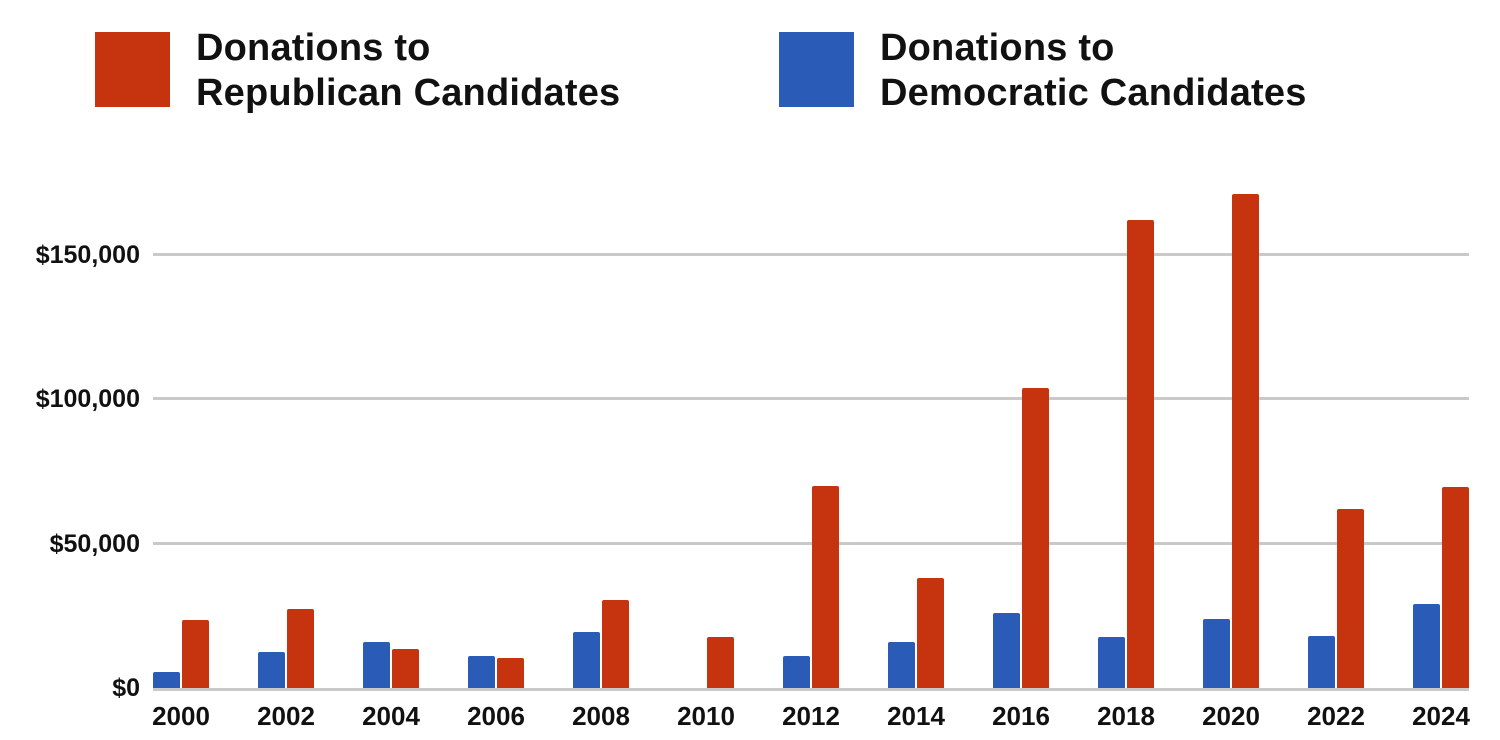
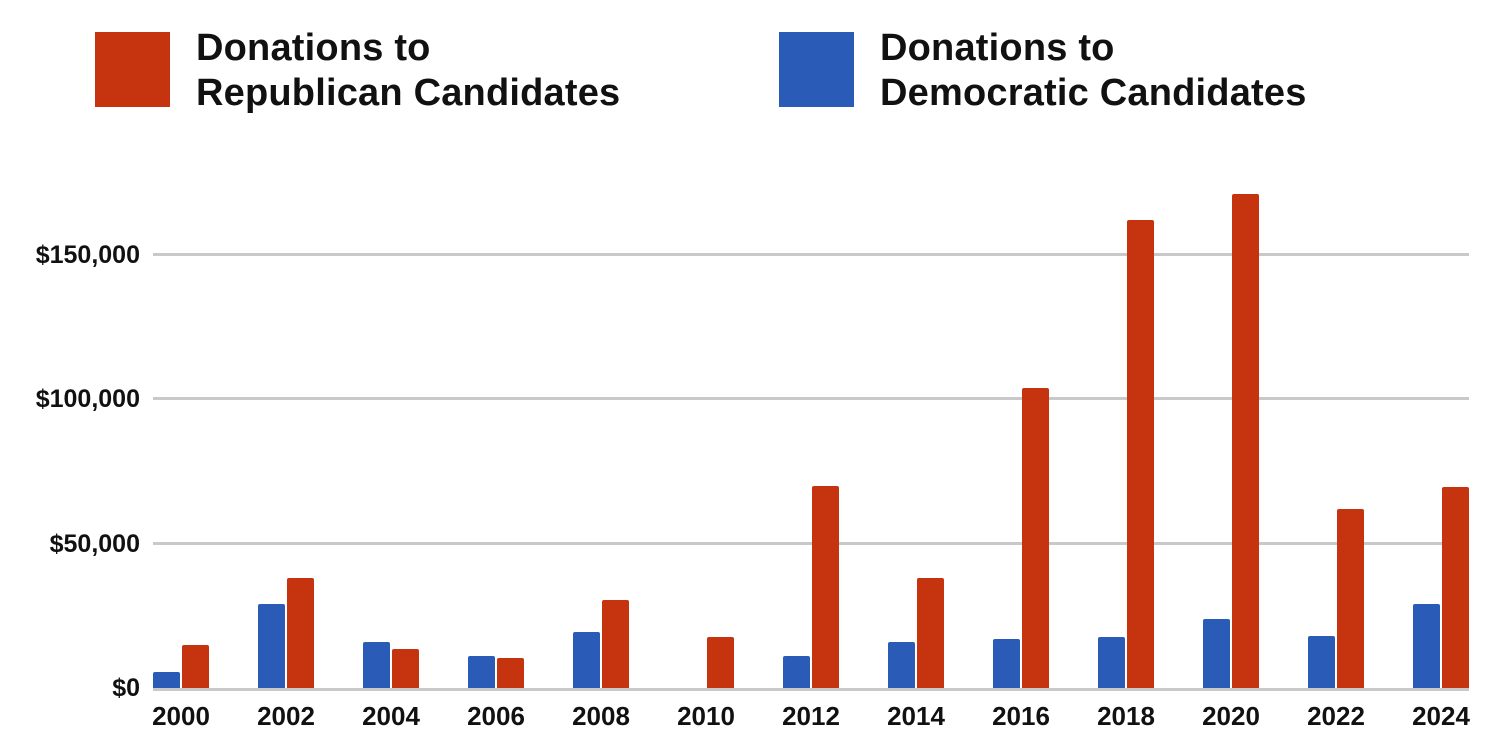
Donations to Republican Candidates/2000: $24000 -> $15000
Donations to Republican Candidates/2002: $28000 -> $38000
Donations to Democratic Candidates/2002: $12000 -> $29000
Donations to Democratic Candidates/2016: $26000 -> $17000
